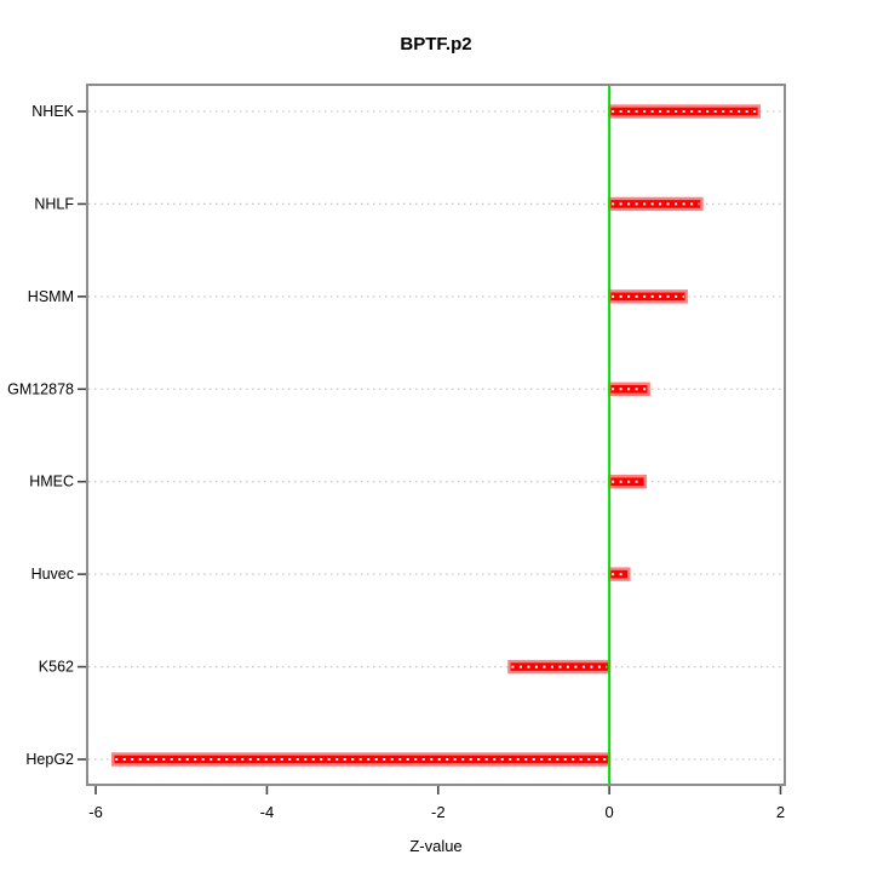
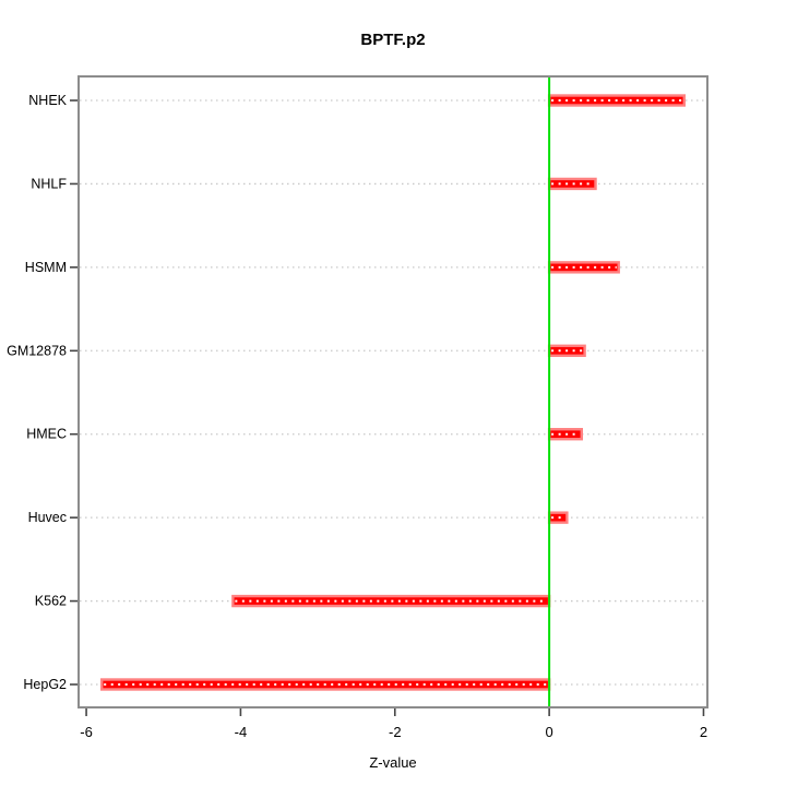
NHLF: 1.1 -> 0.6
K562: -1.2 -> -4.1
